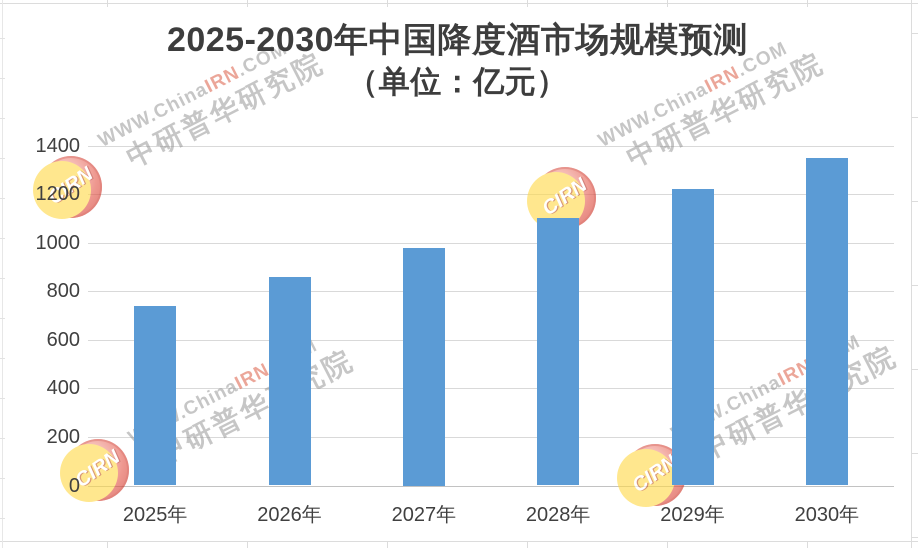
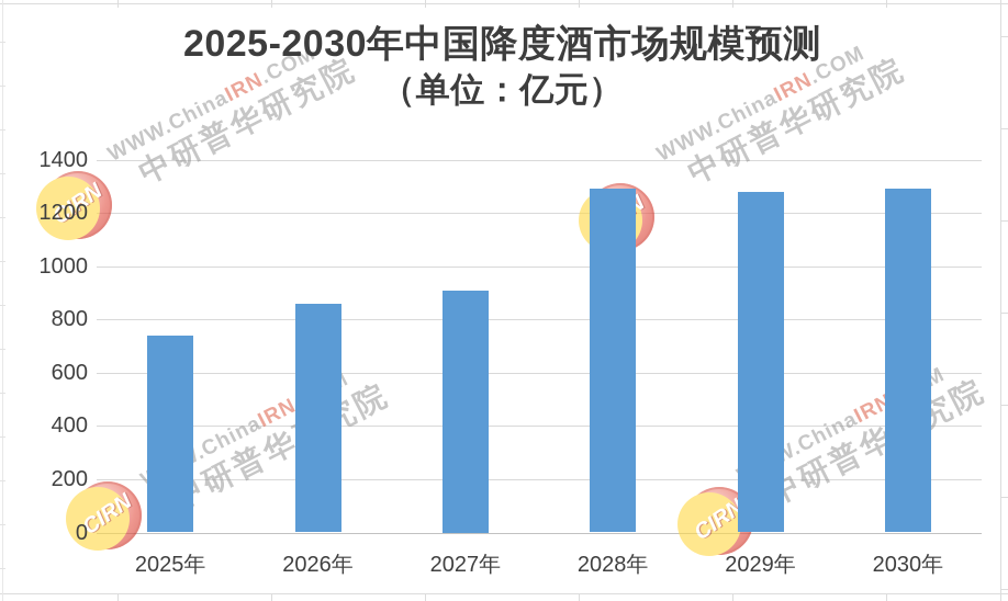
2027年: 980 -> 910
2028年: 1100 -> 1290
2029年: 1220 -> 1280
2030年: 1350 -> 1290
